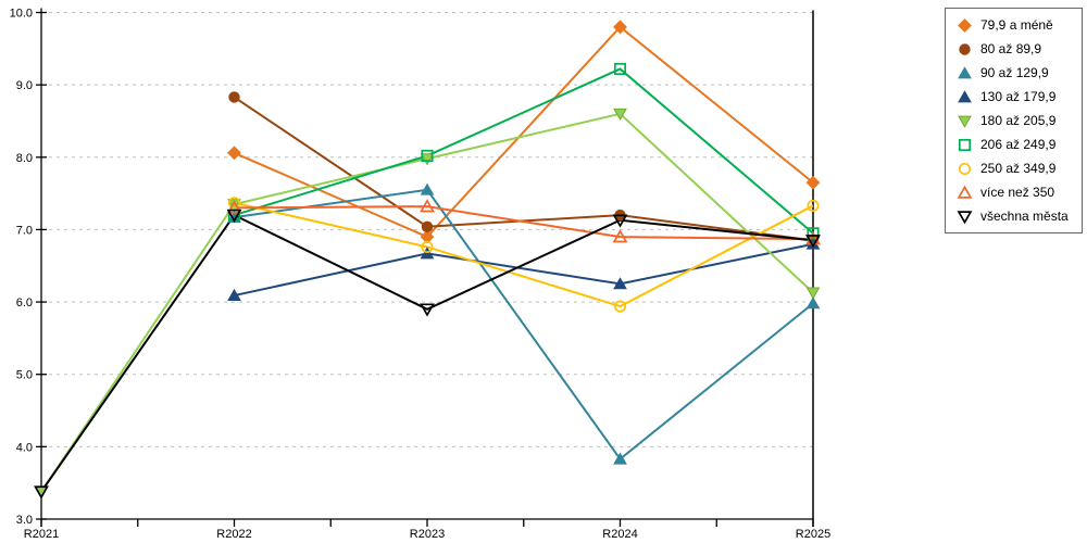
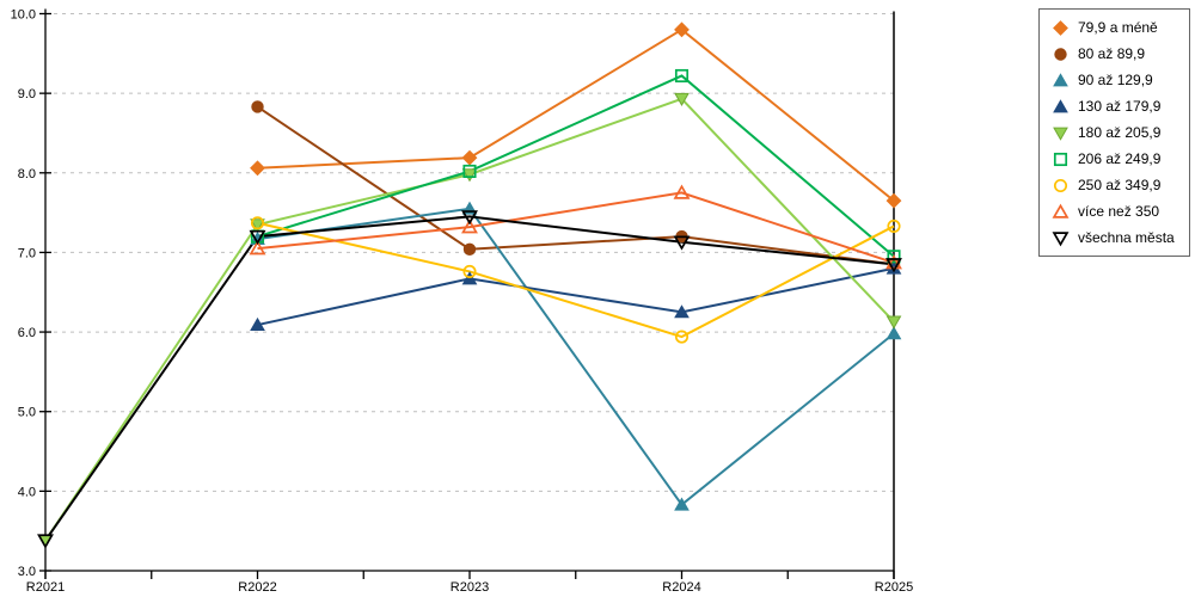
více než 350/R2022: 7.3 -> 7.0
79,9 a méně/R2023: 6.9 -> 8.2
všechna města/R2023: 5.9 -> 7.5
180 až 205,9/R2024: 8.6 -> 8.9
více než 350/R2024: 6.9 -> 7.8
